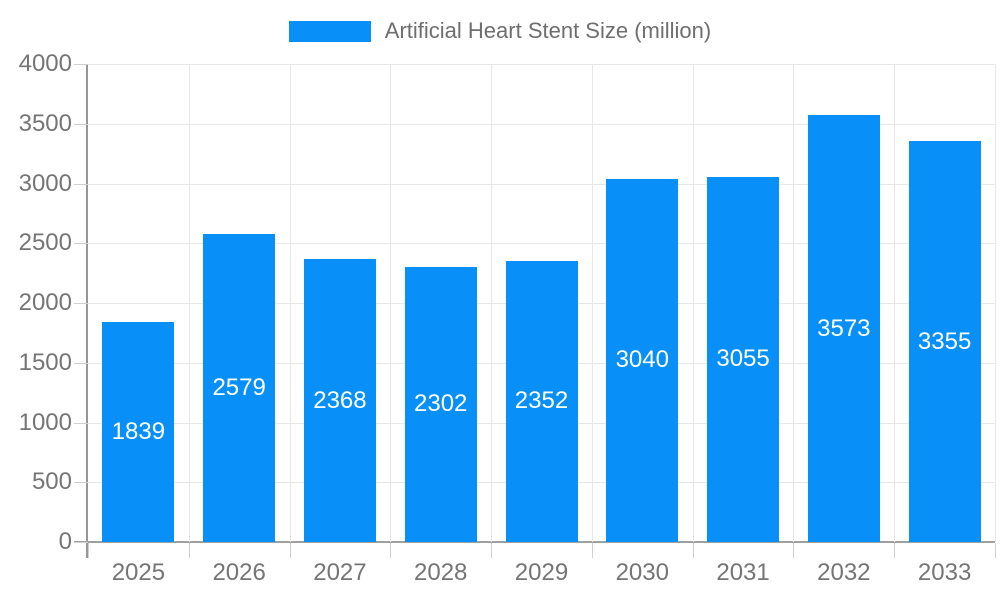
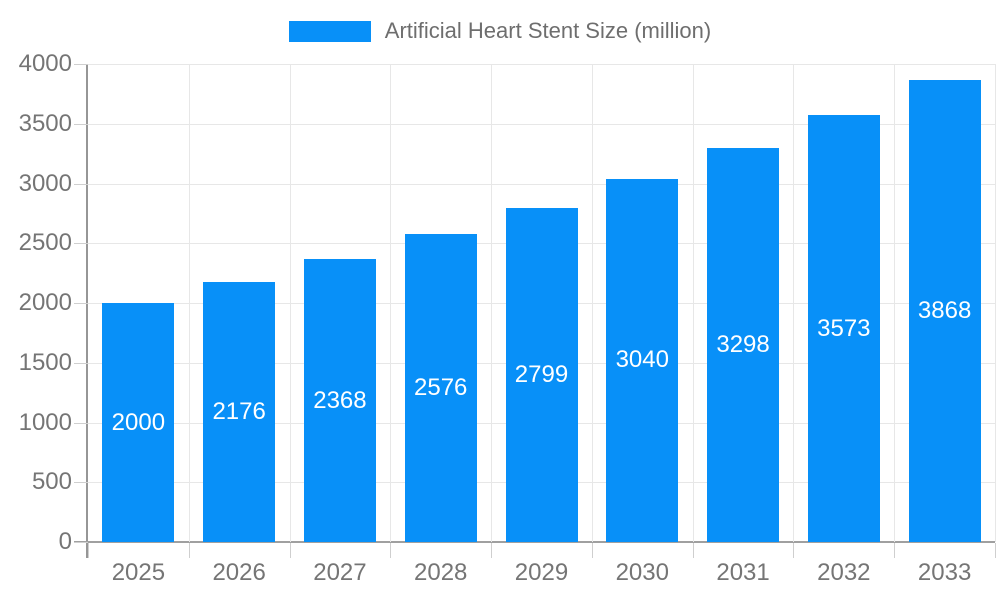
2025: 1839 -> 2000
2026: 2579 -> 2176
2028: 2302 -> 2576
2029: 2352 -> 2799
2031: 3055 -> 3298
2033: 3355 -> 3868
